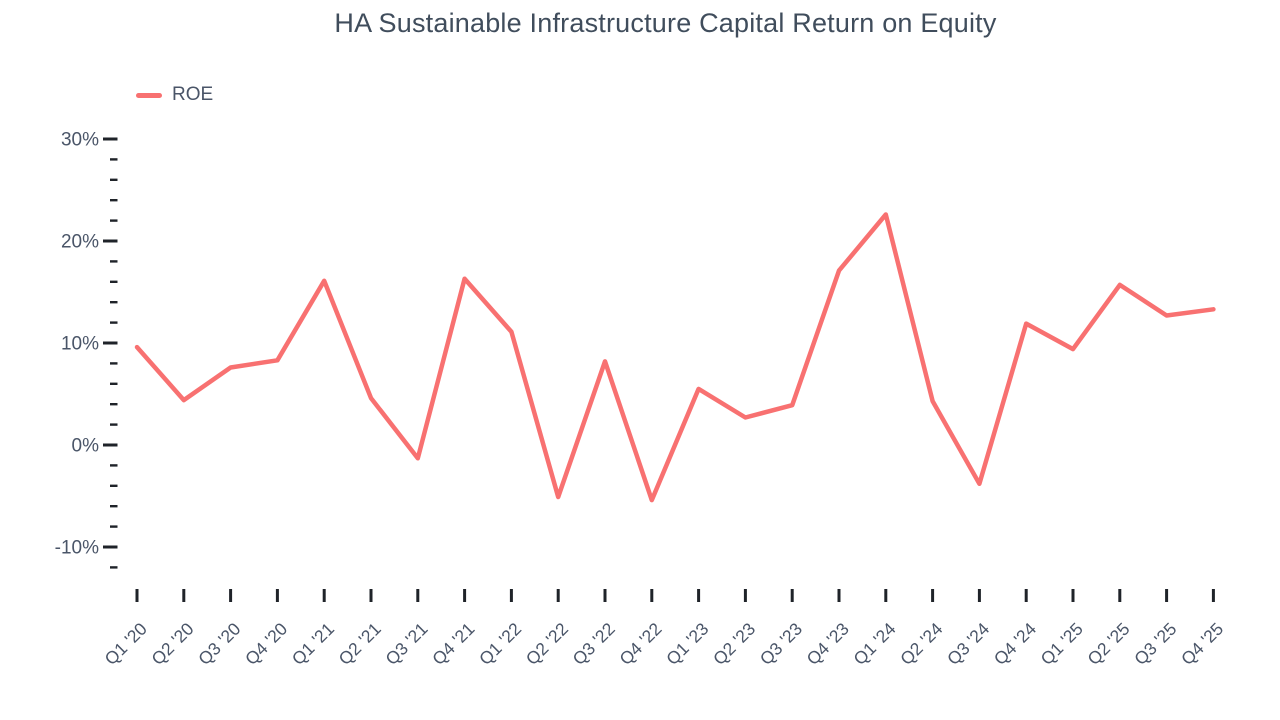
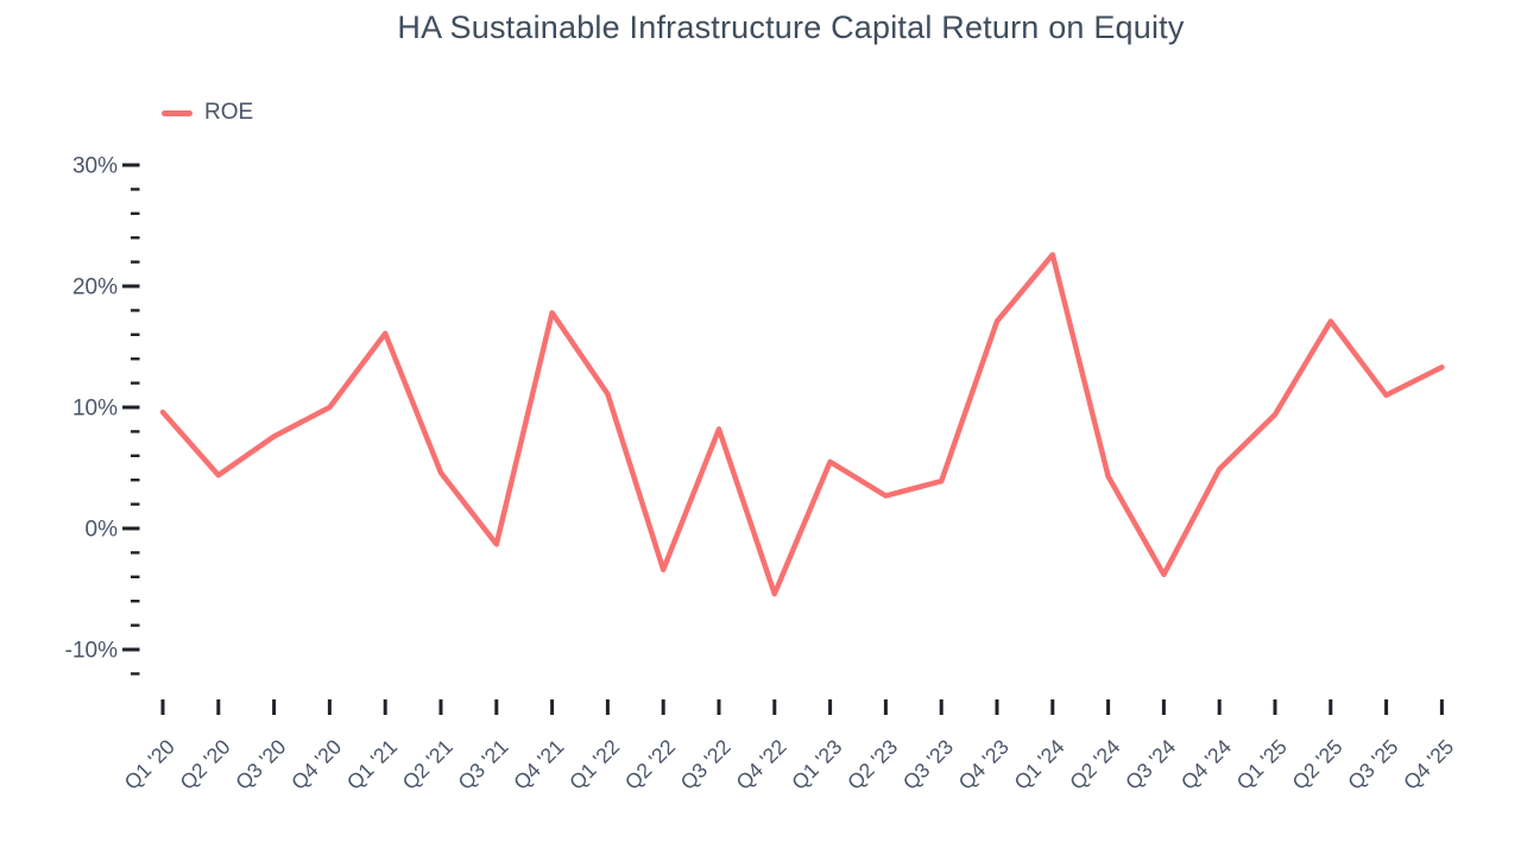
Q4 '20: 8.3% -> 10.0%
Q4 '21: 16.3% -> 17.8%
Q2 '22: -5.1% -> -3.4%
Q4 '24: 11.9% -> 4.9%
Q2 '25: 15.7% -> 17.1%
Q3 '25: 12.7% -> 11.0%
